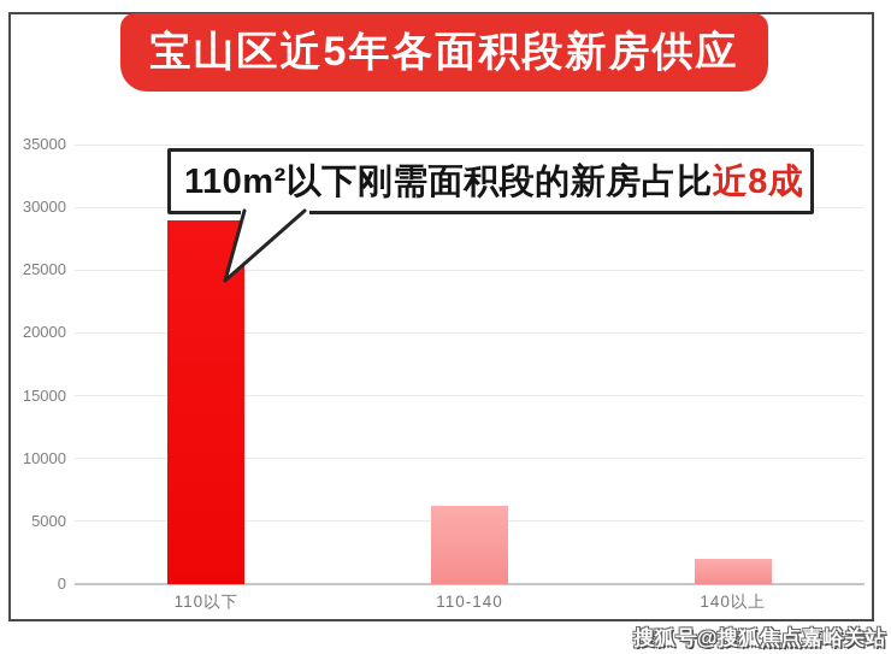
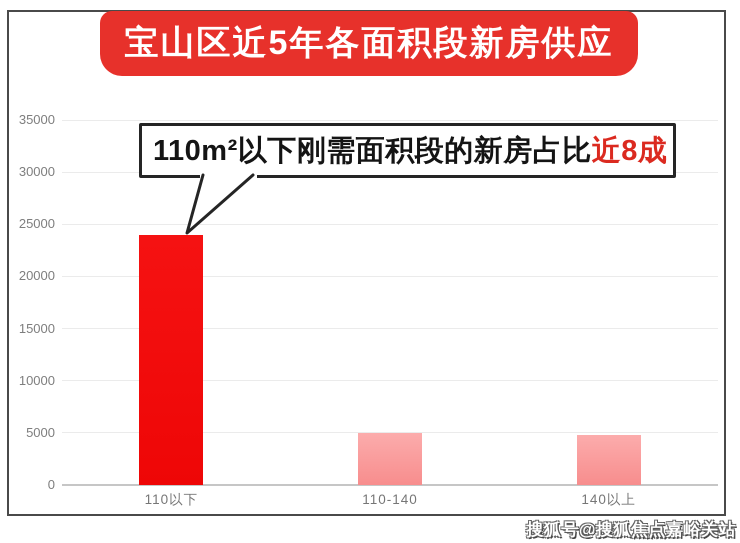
110以下: 29000 -> 24000
110-140: 6200 -> 5000
140以上: 2000 -> 4800
